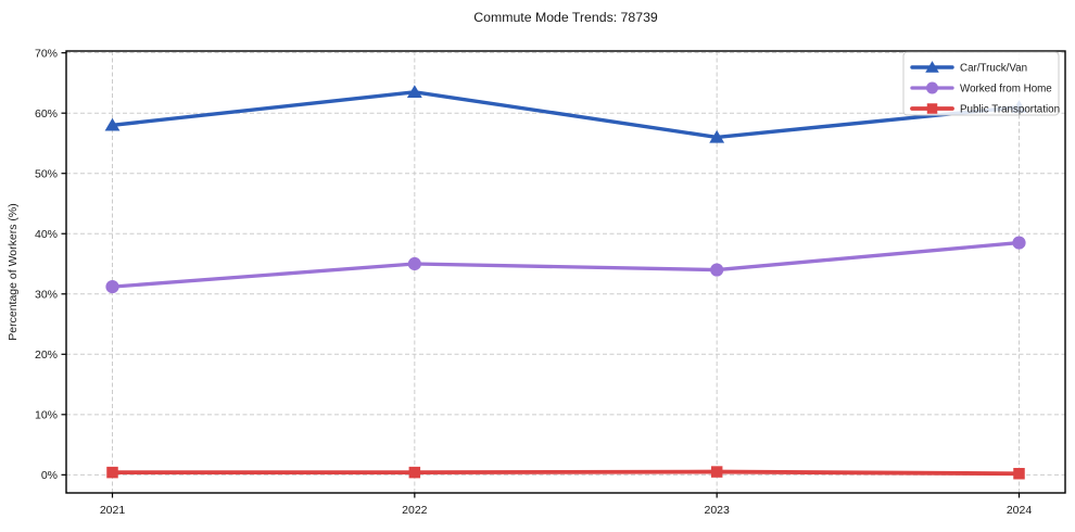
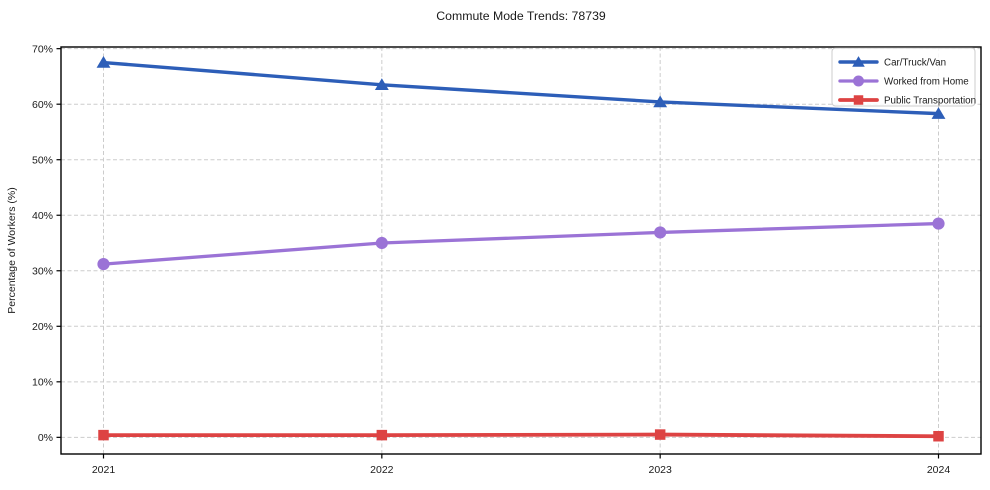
Car/Truck/Van/2021: 58% -> 68%
Car/Truck/Van/2023: 56% -> 60%
Worked from Home/2023: 34% -> 37%
Car/Truck/Van/2024: 61% -> 58%
